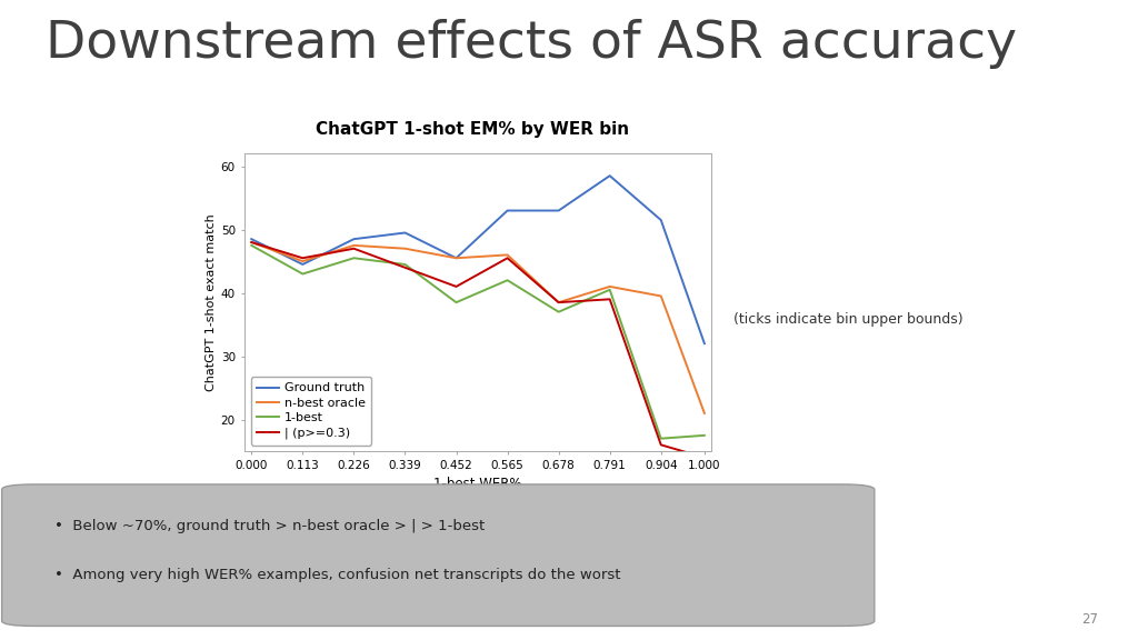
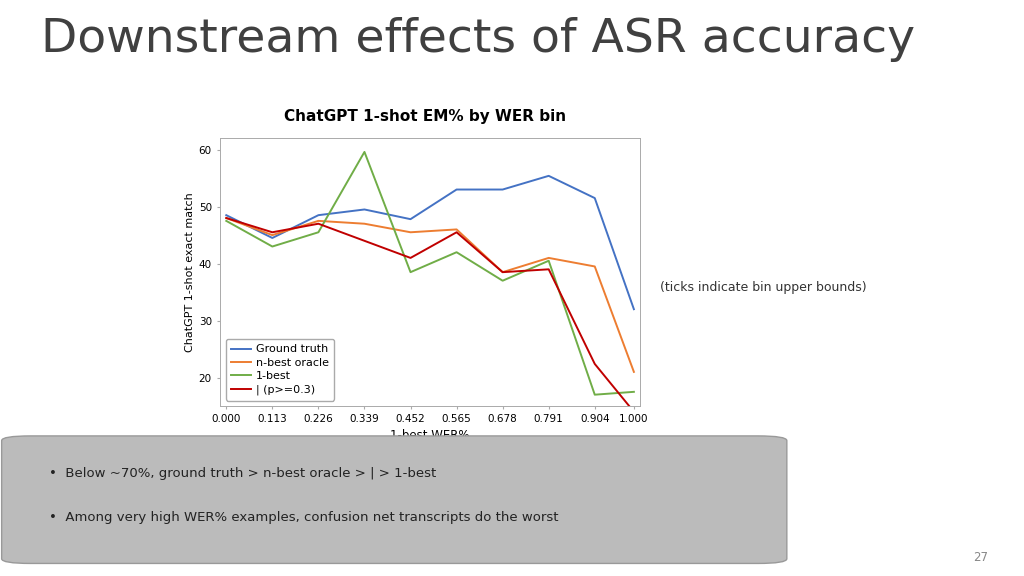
1-best/0.339: 44.5 -> 59.6
Ground truth/0.452: 45.5 -> 47.8
Ground truth/0.791: 58.5 -> 55.4
| (p>=0.3)/0.904: 16.0 -> 22.4
